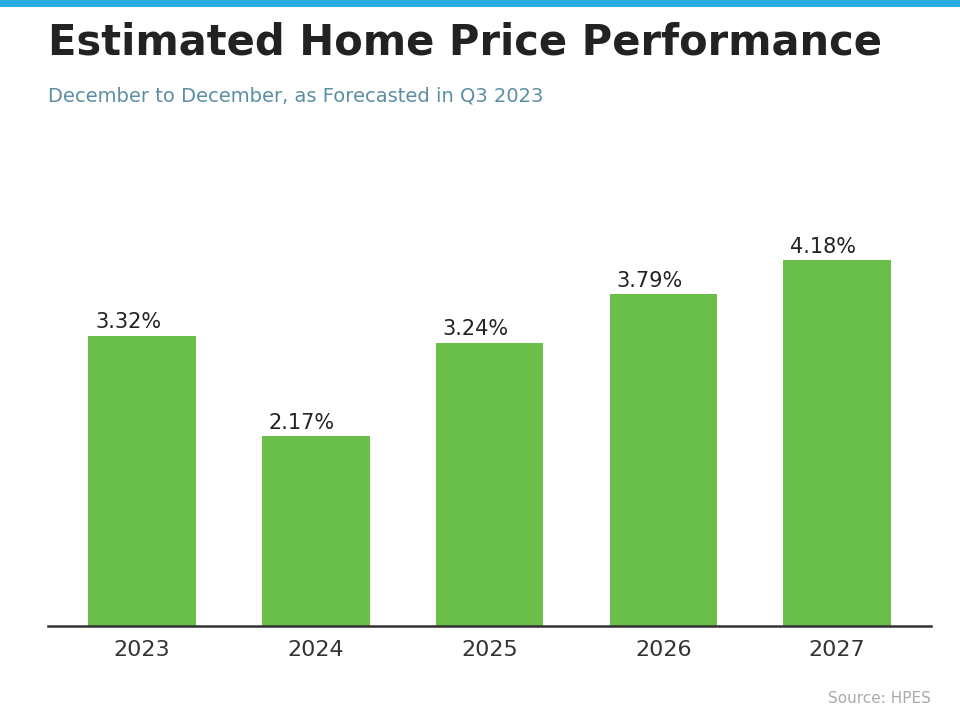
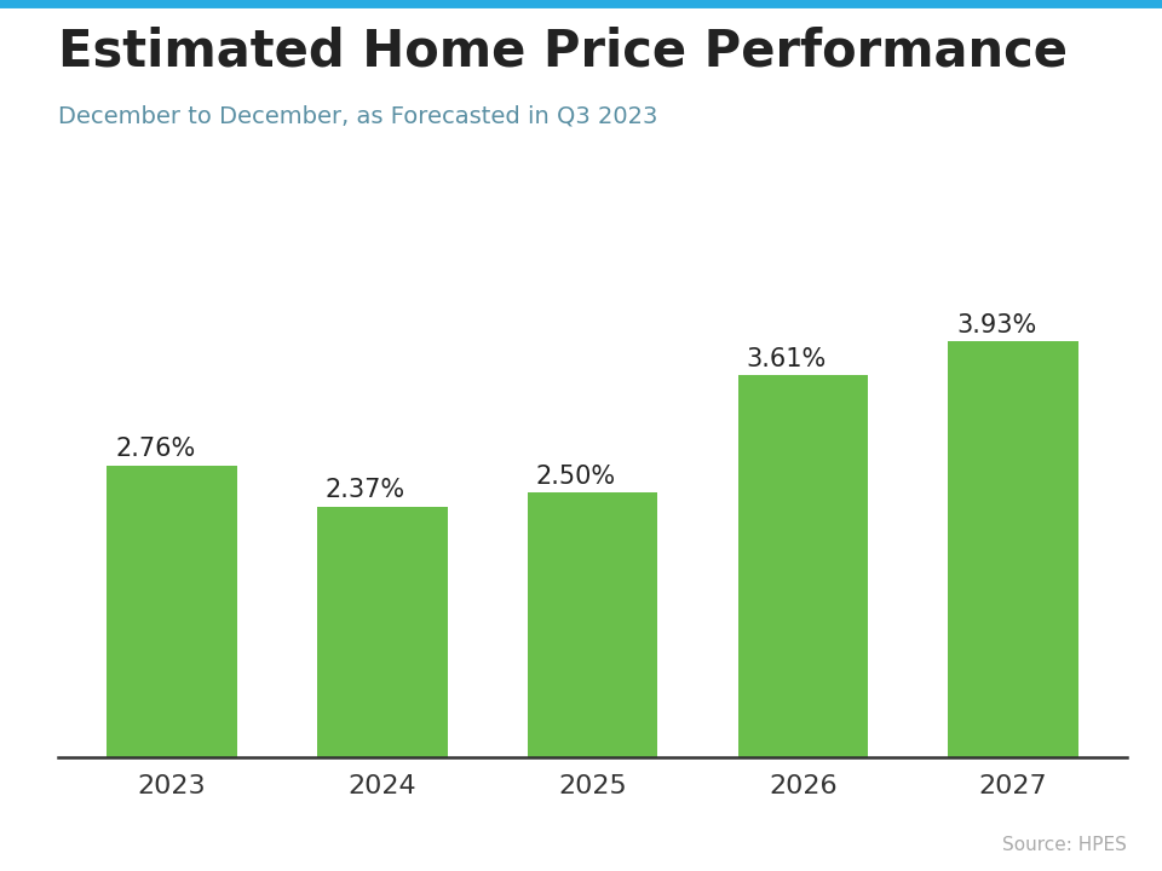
2023: 3.32% -> 2.76%
2024: 2.17% -> 2.37%
2025: 3.24% -> 2.50%
2026: 3.79% -> 3.61%
2027: 4.18% -> 3.93%
